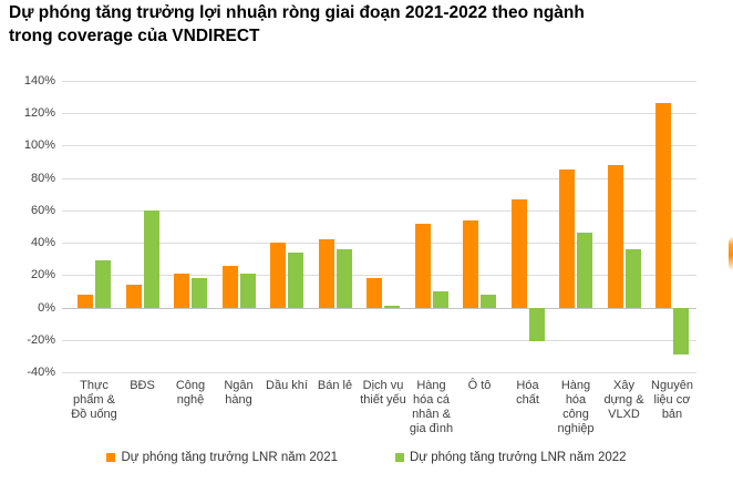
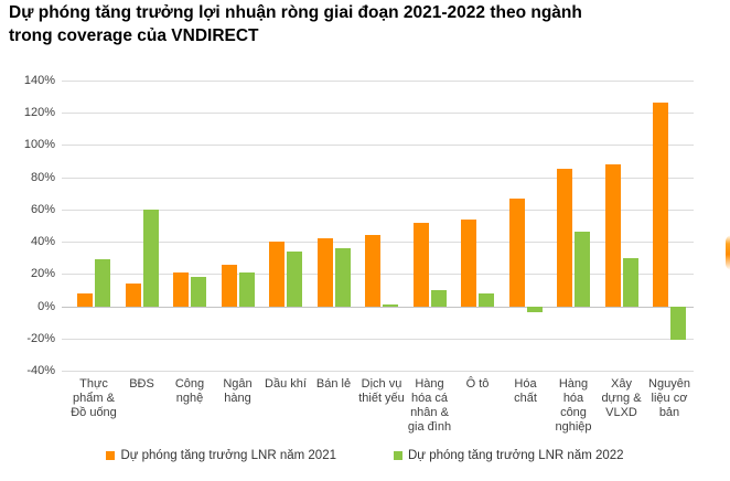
Dự phóng tăng trưởng LNR năm 2021/Dịch vụ thiết yếu: 18% -> 44%
Dự phóng tăng trưởng LNR năm 2022/Hóa chất: -21% -> -4%
Dự phóng tăng trưởng LNR năm 2022/Xây dựng & VLXD: 36% -> 30%
Dự phóng tăng trưởng LNR năm 2022/Nguyên liệu cơ bản: -29% -> -21%
